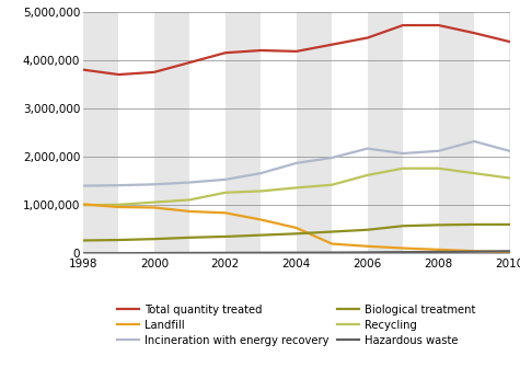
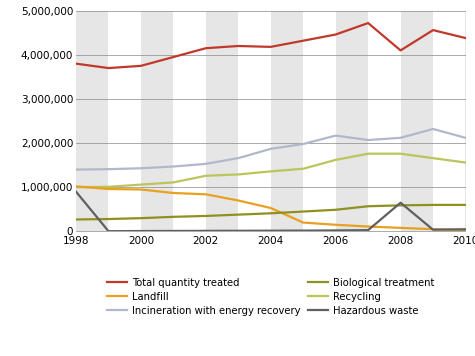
Hazardous waste/1998: 0 -> 900,000
Total quantity treated/2008: 4,720,000 -> 4,100,000
Hazardous waste/2008: 30,000 -> 650,000
